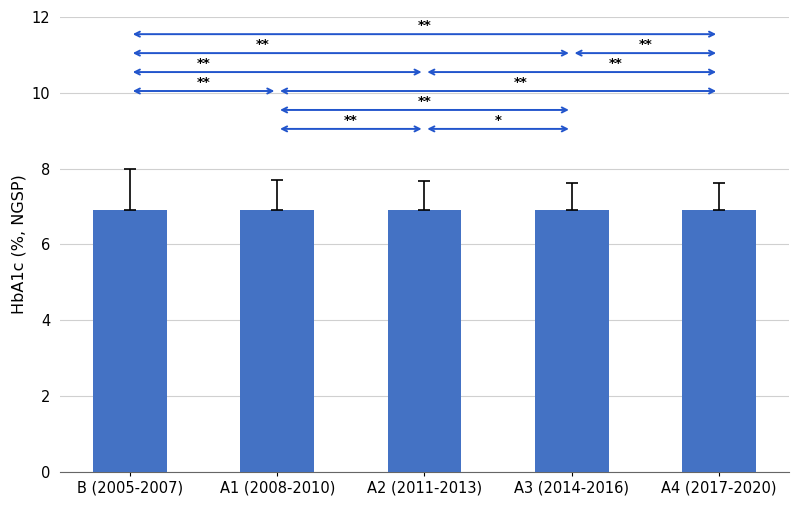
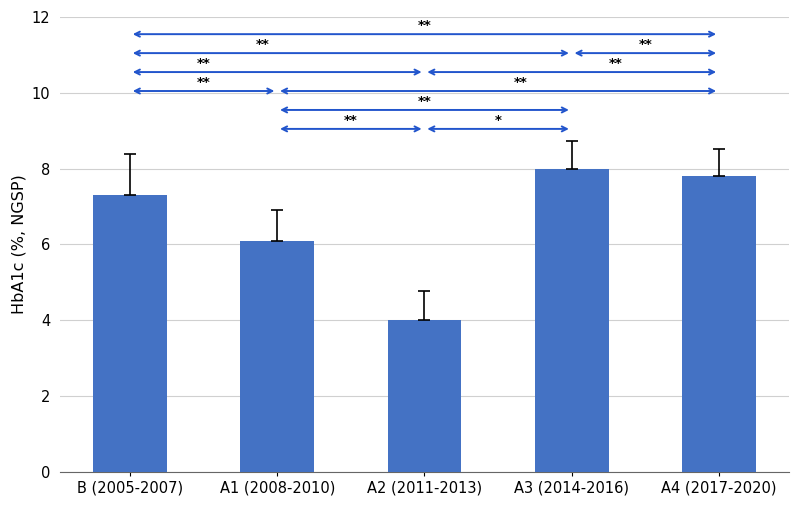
B (2005-2007): 6.9 -> 7.3
A1 (2008-2010): 6.9 -> 6.1
A2 (2011-2013): 6.9 -> 4.0
A3 (2014-2016): 6.9 -> 8.0
A4 (2017-2020): 6.9 -> 7.8
